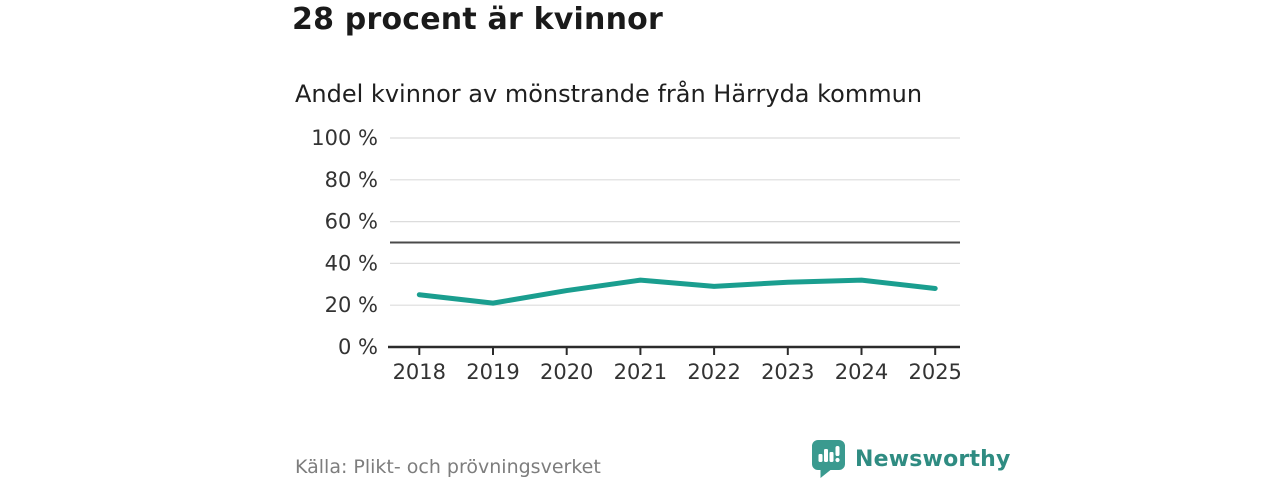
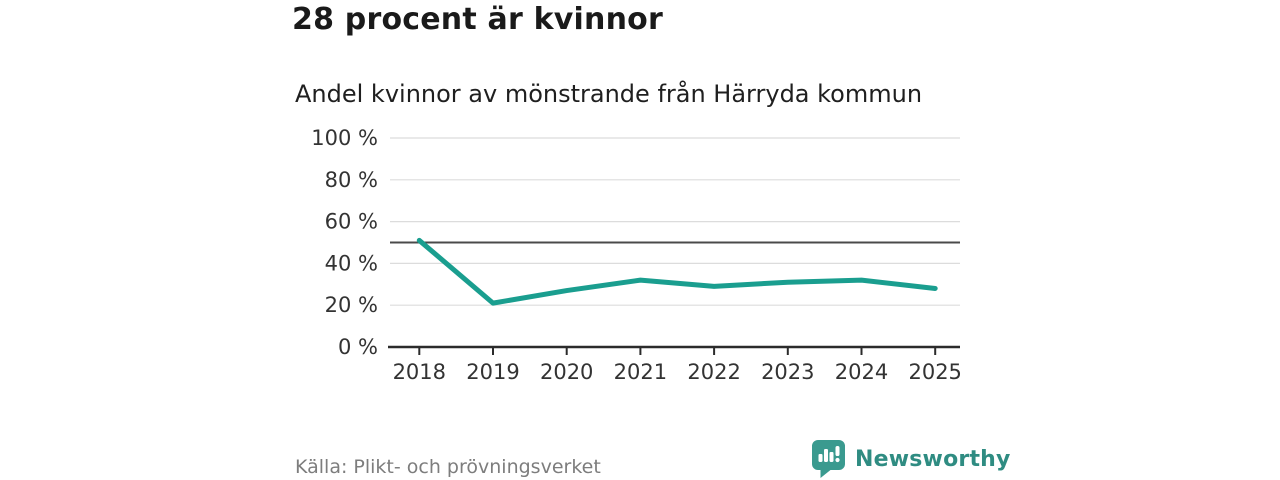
2018: 25% -> 51%
